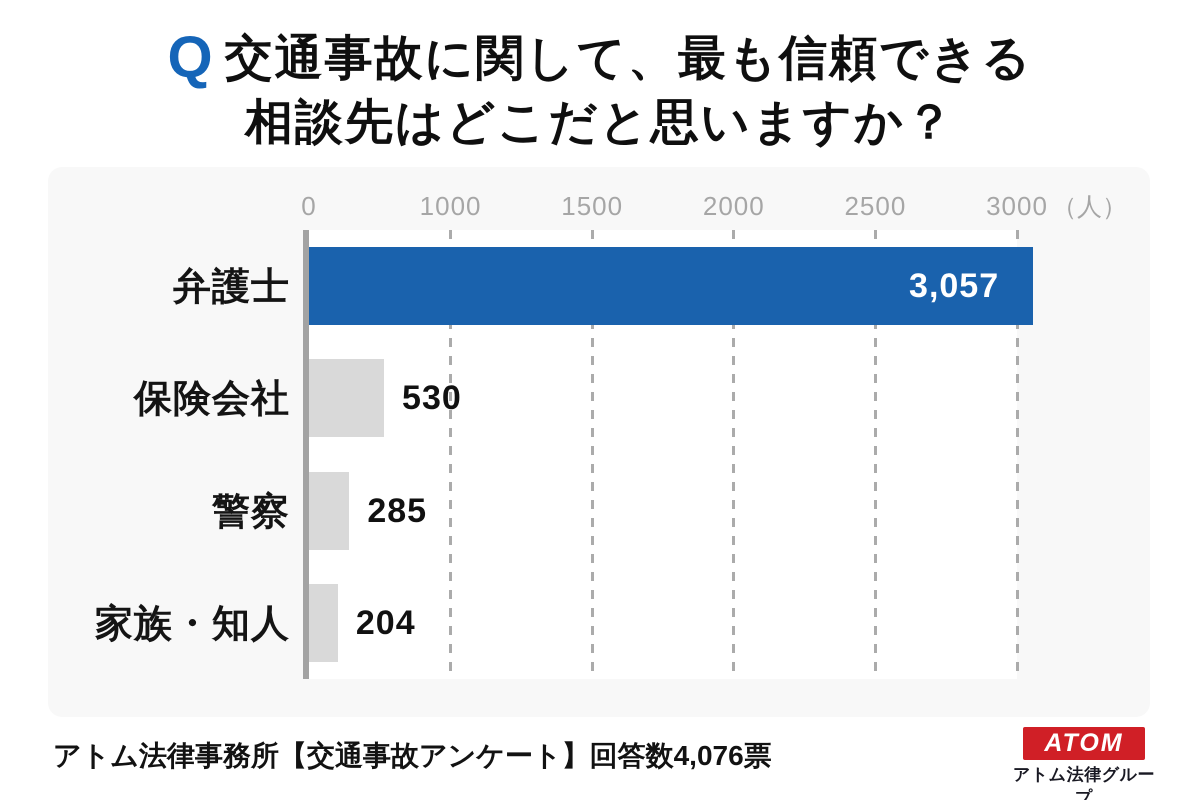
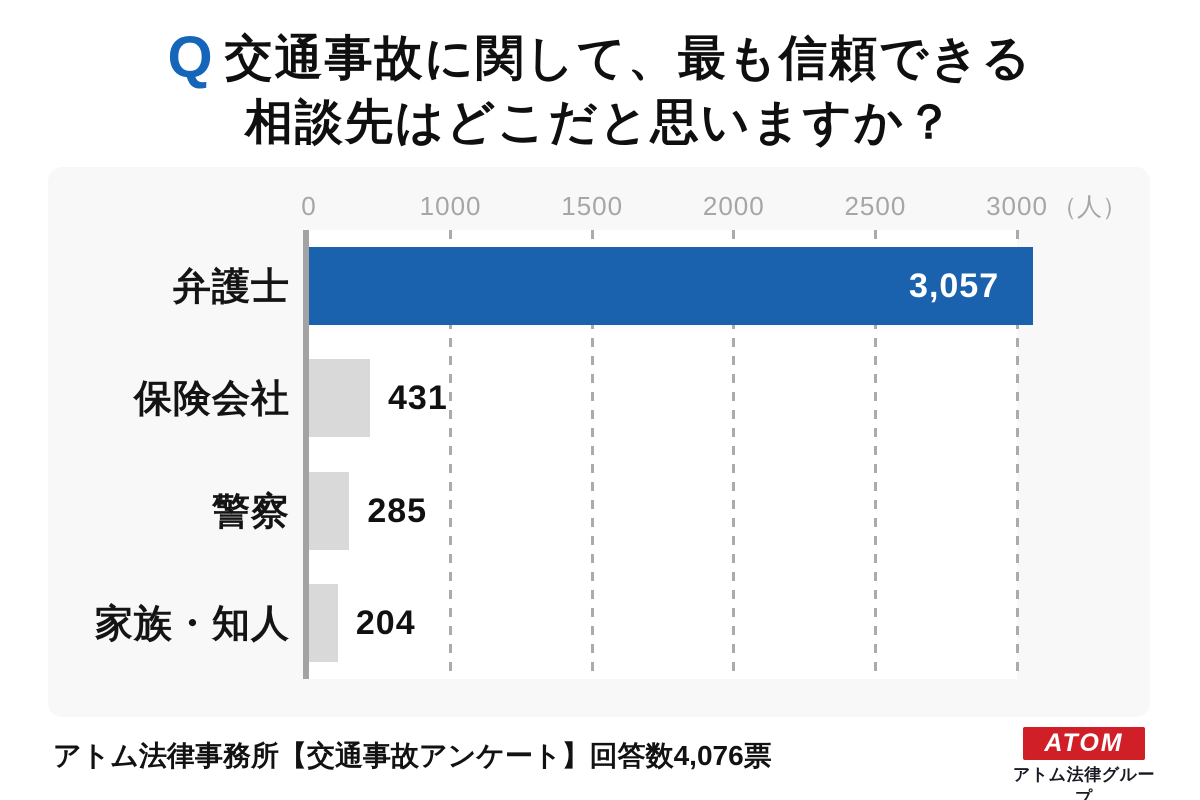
保険会社: 530 -> 431
